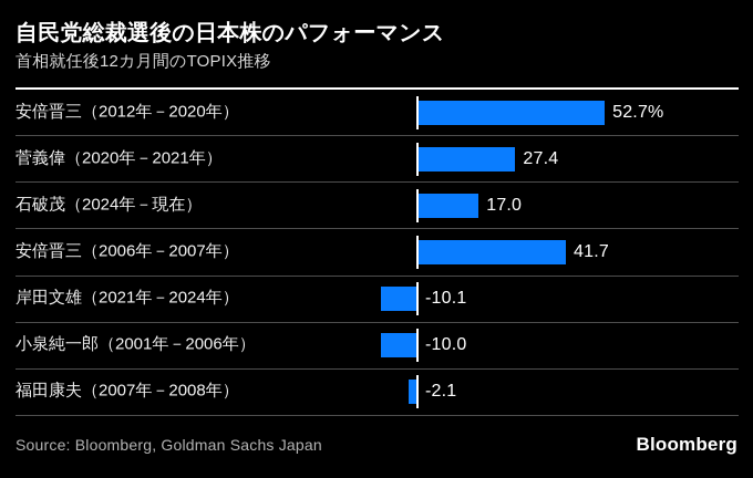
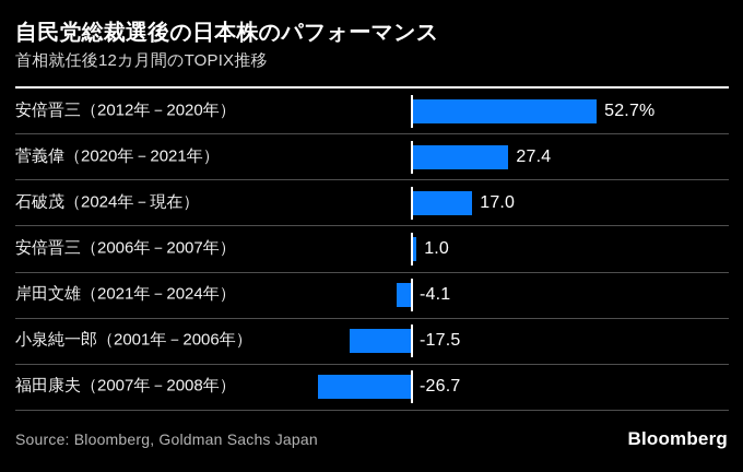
安倍晋三（2006年－2007年）: 41.7 -> 1.0
岸田文雄（2021年－2024年）: -10.1 -> -4.1
小泉純一郎（2001年－2006年）: -10.0 -> -17.5
福田康夫（2007年－2008年）: -2.1 -> -26.7
